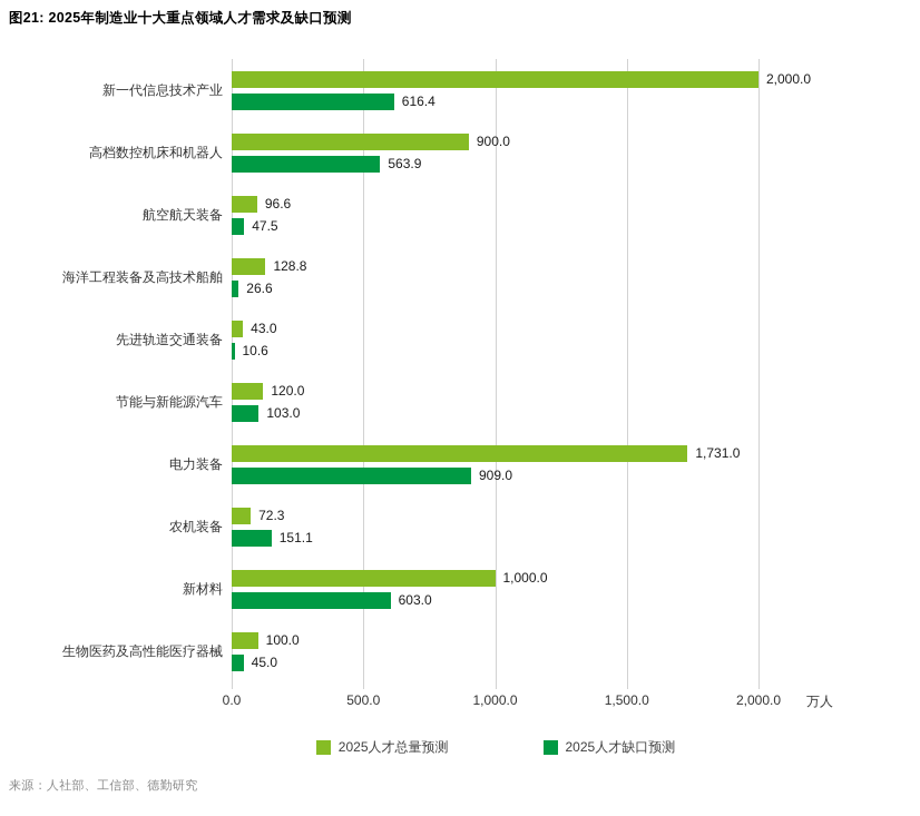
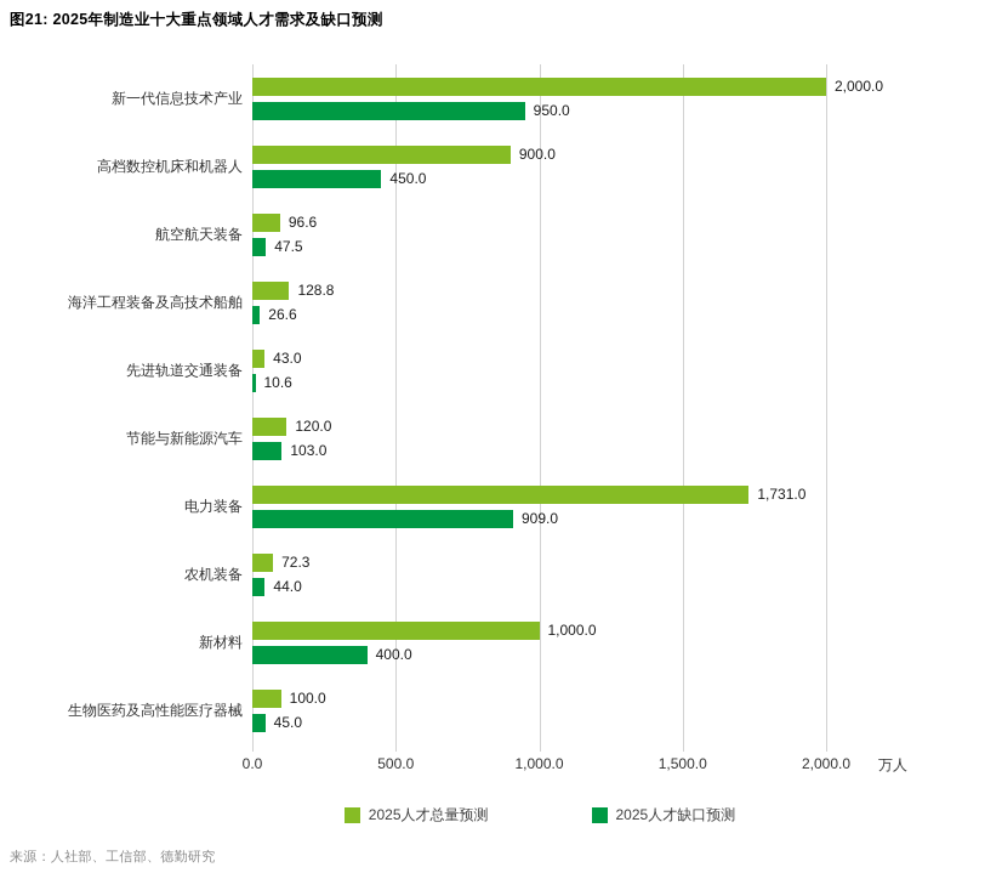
2025人才缺口预测/新一代信息技术产业: 616.4 -> 950.0
2025人才缺口预测/高档数控机床和机器人: 563.9 -> 450.0
2025人才缺口预测/农机装备: 151.1 -> 44.0
2025人才缺口预测/新材料: 603.0 -> 400.0
